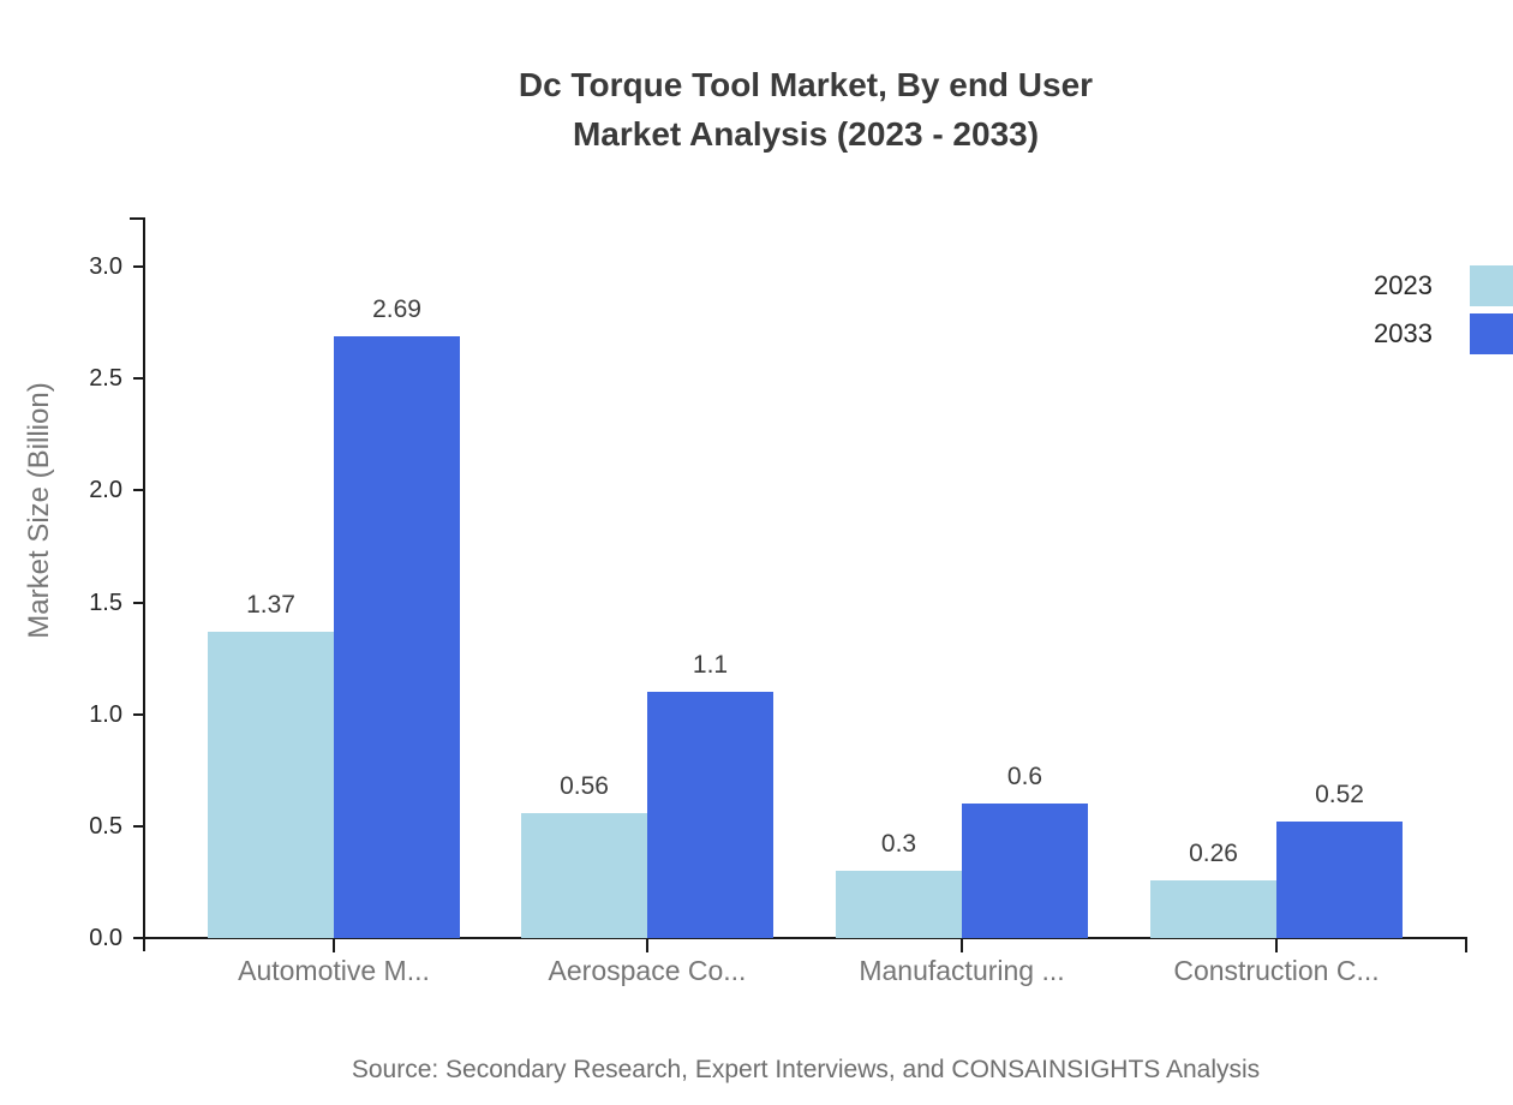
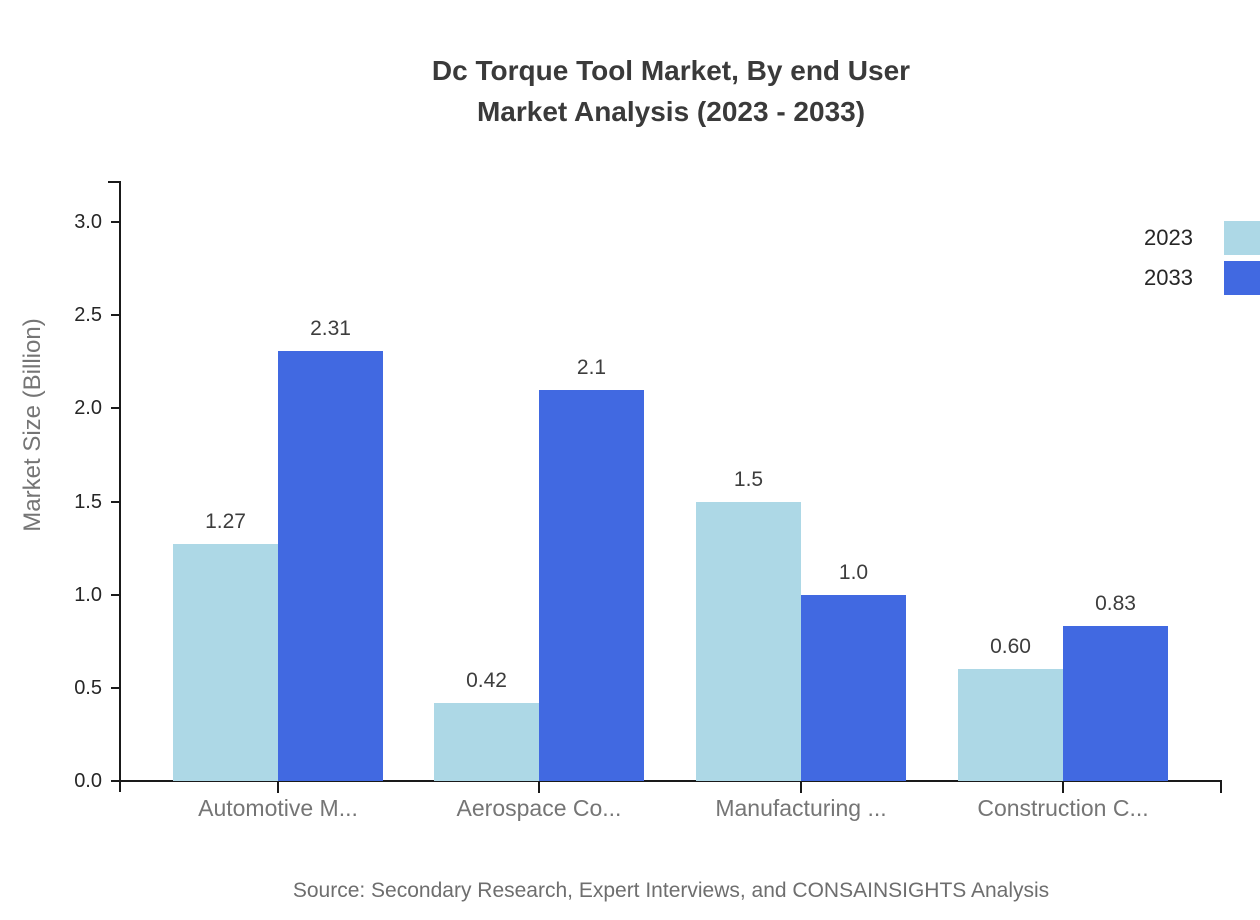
2023/Automotive M...: 1.37 -> 1.27
2033/Automotive M...: 2.69 -> 2.31
2023/Aerospace Co...: 0.56 -> 0.42
2033/Aerospace Co...: 1.1 -> 2.1
2023/Manufacturing ...: 0.3 -> 1.5
2033/Manufacturing ...: 0.6 -> 1.0
2023/Construction C...: 0.26 -> 0.60
2033/Construction C...: 0.52 -> 0.83
